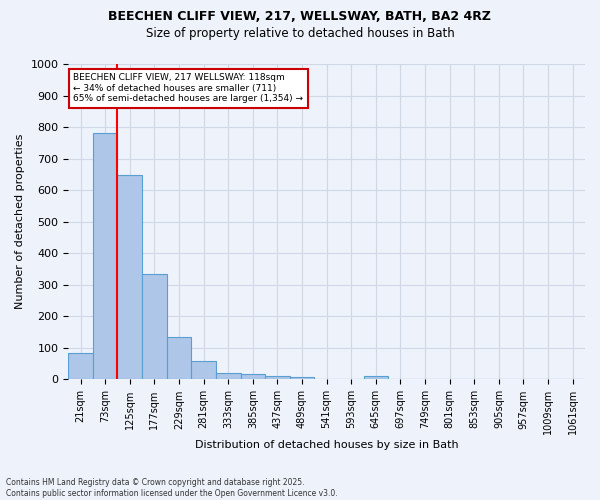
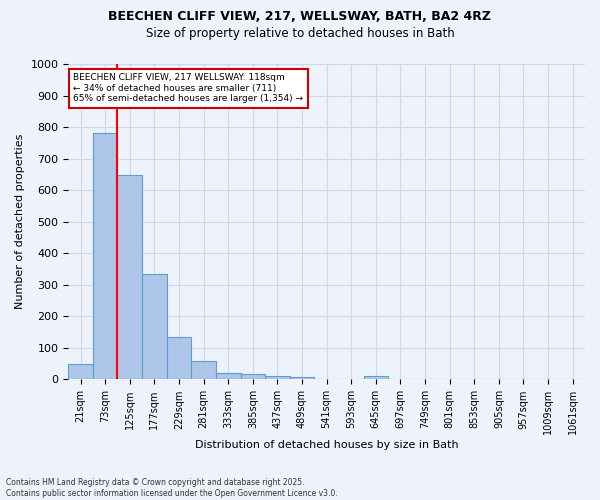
21sqm: 85 -> 50
